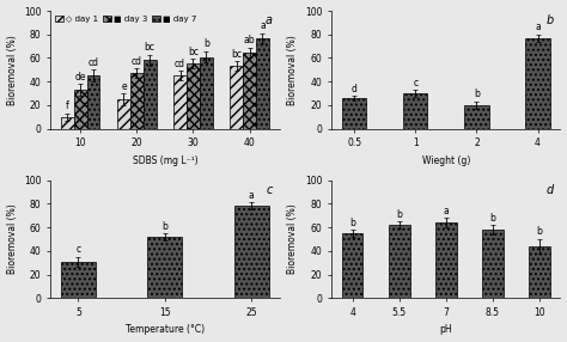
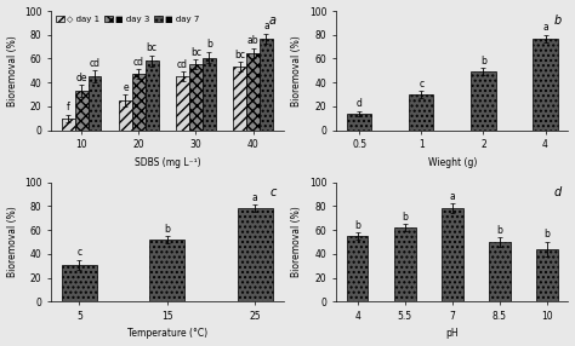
0.5: 26 -> 14
2: 20 -> 49
7: 64 -> 78
8.5: 58 -> 50
